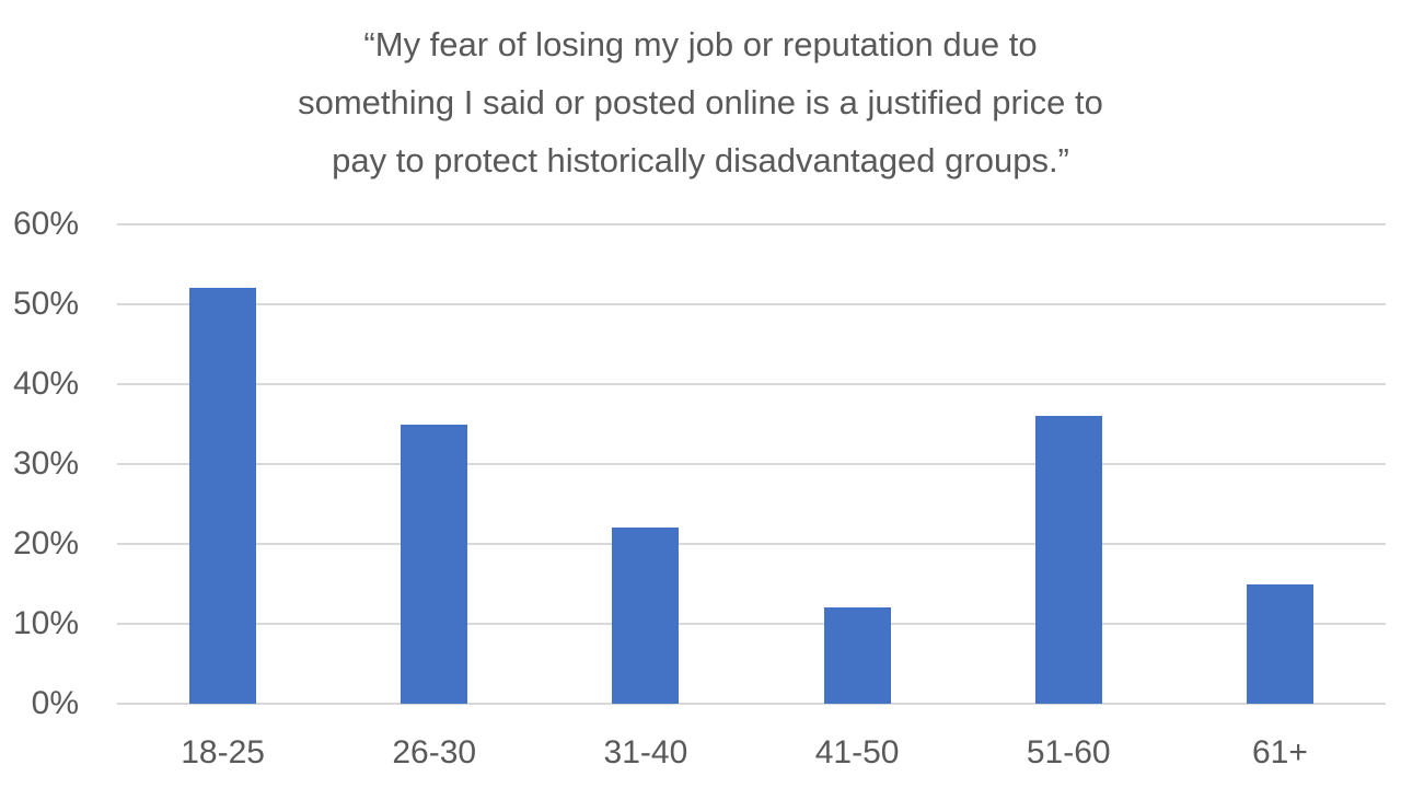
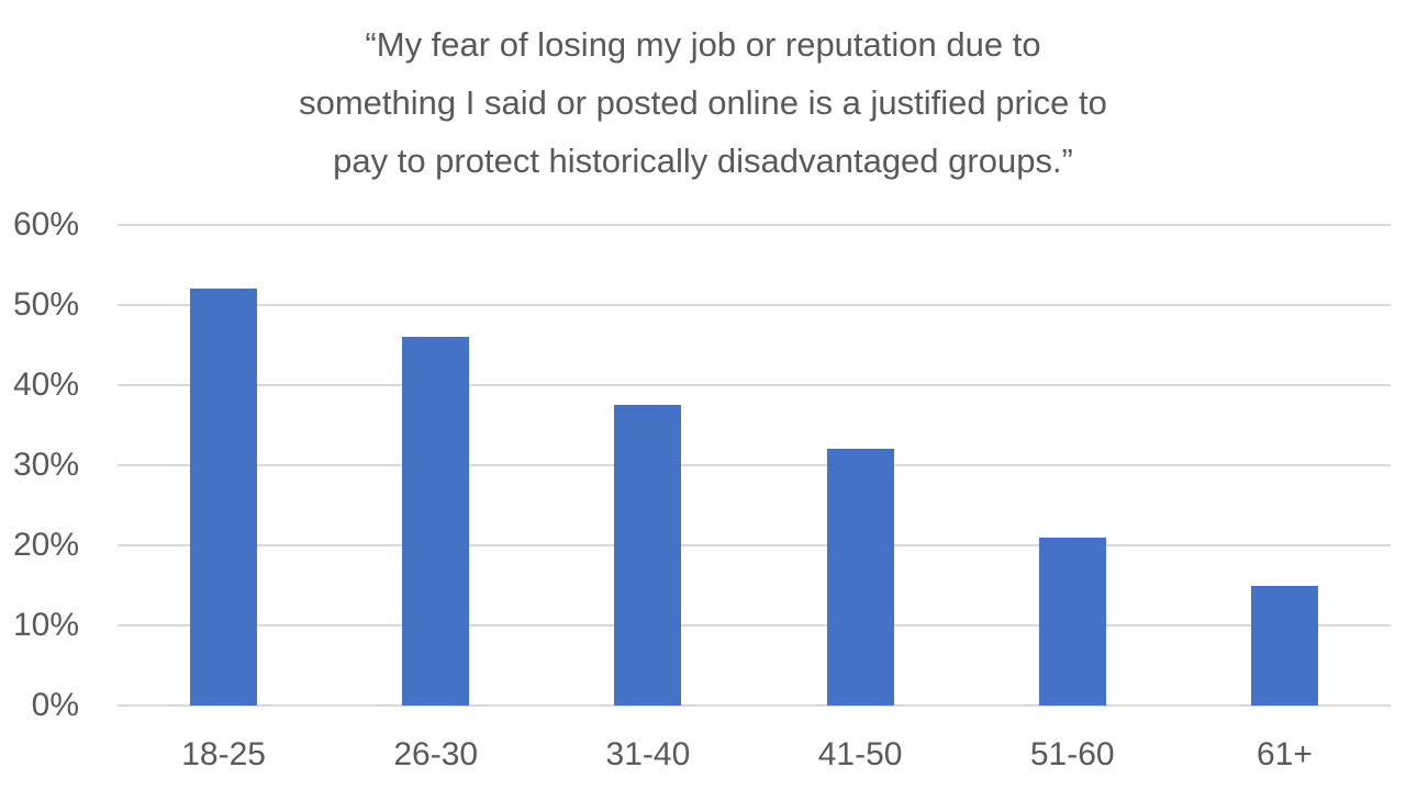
26-30: 35% -> 46%
31-40: 22% -> 38%
41-50: 12% -> 32%
51-60: 36% -> 21%
